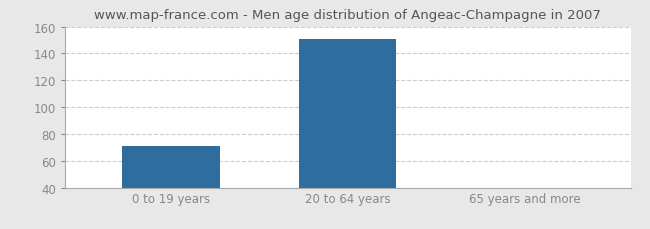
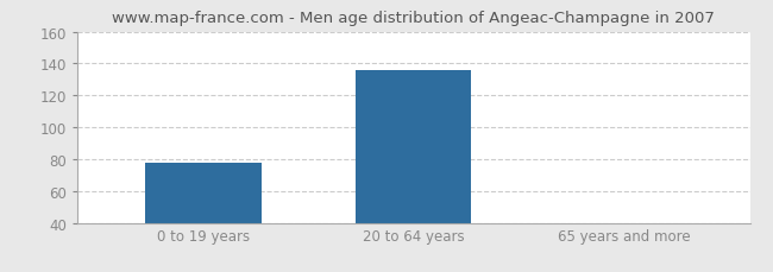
0 to 19 years: 71 -> 78
20 to 64 years: 151 -> 136
